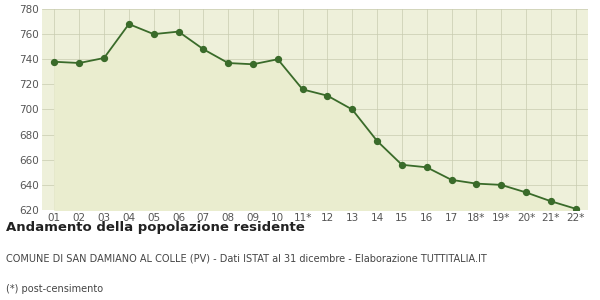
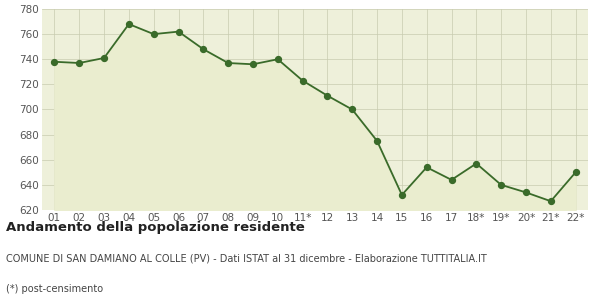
11*: 716 -> 723
15: 656 -> 632
18*: 641 -> 657
22*: 621 -> 650
